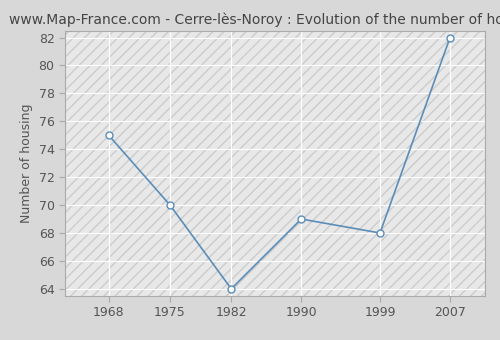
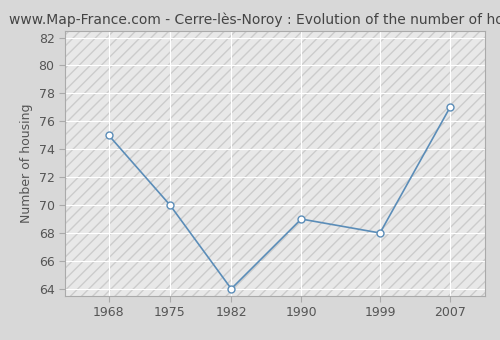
2007: 82 -> 77
